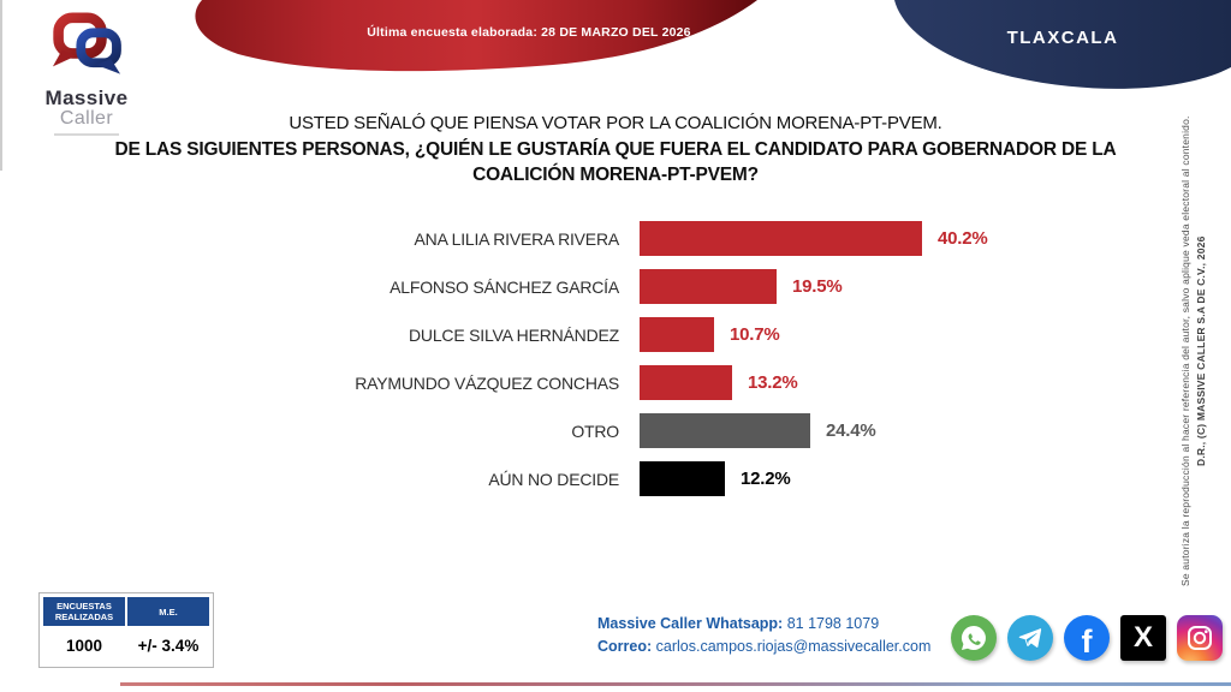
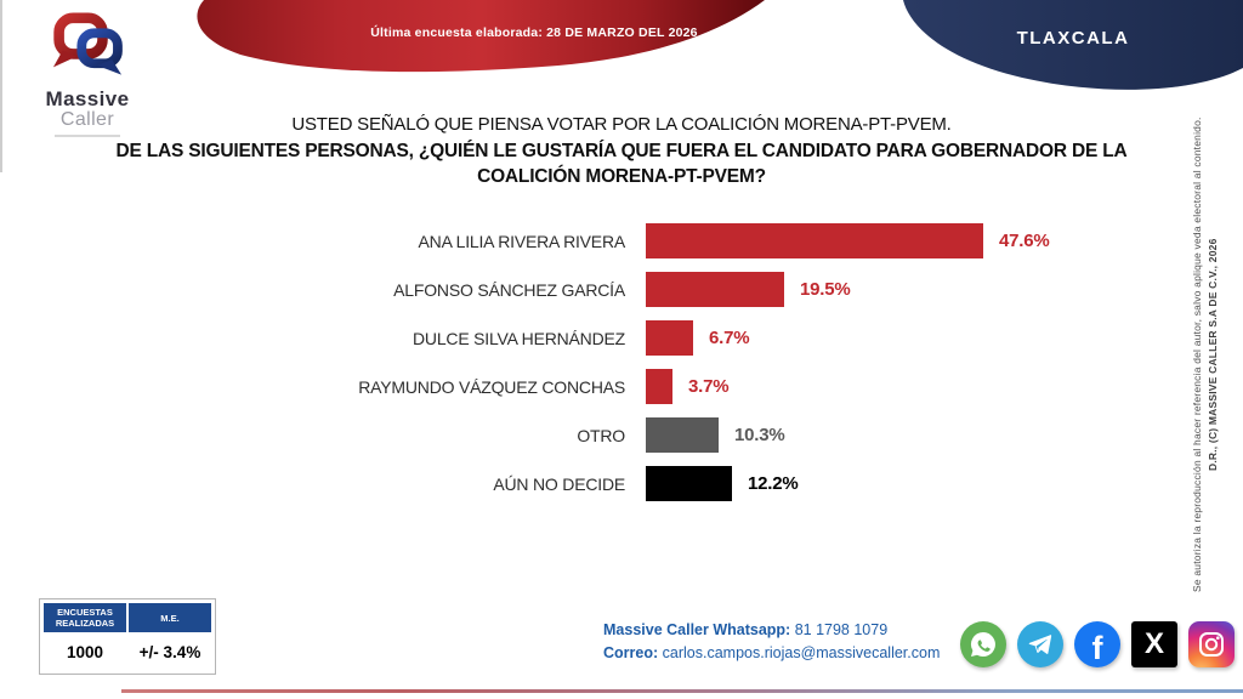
ANA LILIA RIVERA RIVERA: 40.2% -> 47.6%
DULCE SILVA HERNÁNDEZ: 10.7% -> 6.7%
RAYMUNDO VÁZQUEZ CONCHAS: 13.2% -> 3.7%
OTRO: 24.4% -> 10.3%
